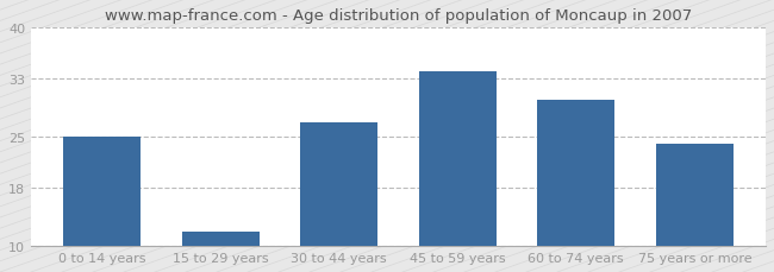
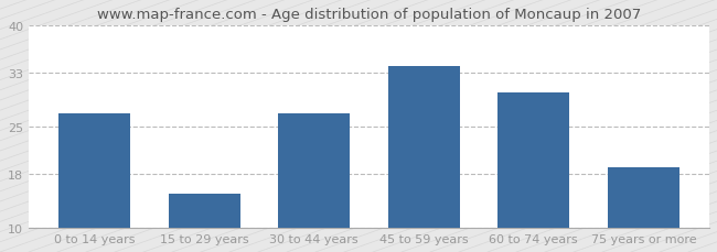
0 to 14 years: 25 -> 27
15 to 29 years: 12 -> 15
75 years or more: 24 -> 19
